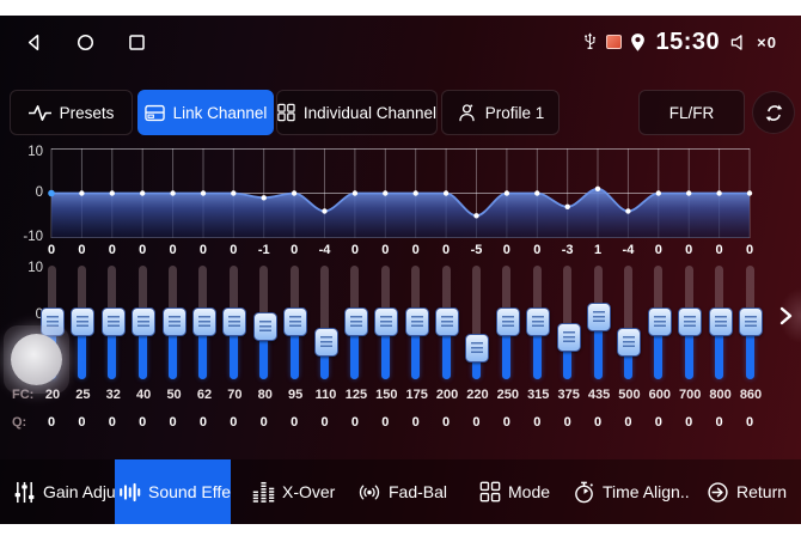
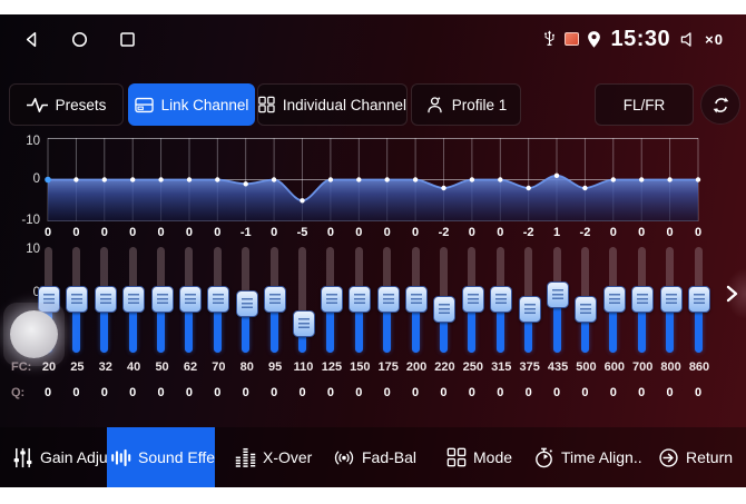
110: -4 -> -5
220: -5 -> -2
375: -3 -> -2
500: -4 -> -2
